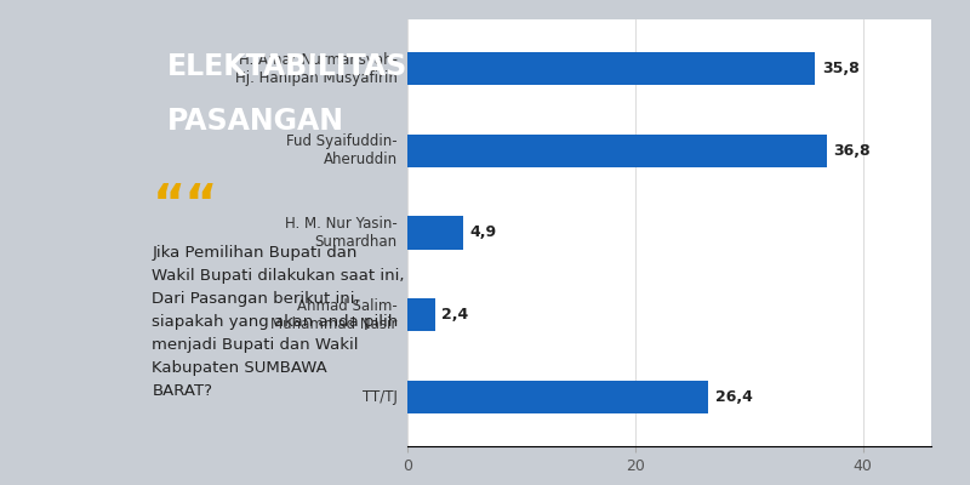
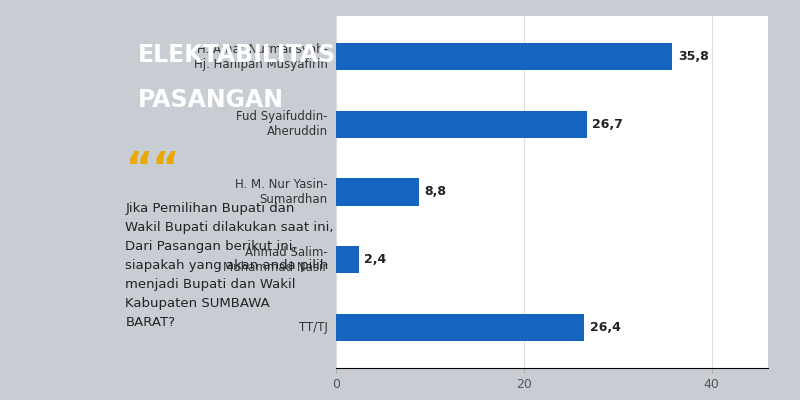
Fud Syaifuddin- Aheruddin: 36,8 -> 26,7
H. M. Nur Yasin- Sumardhan: 4,9 -> 8,8
